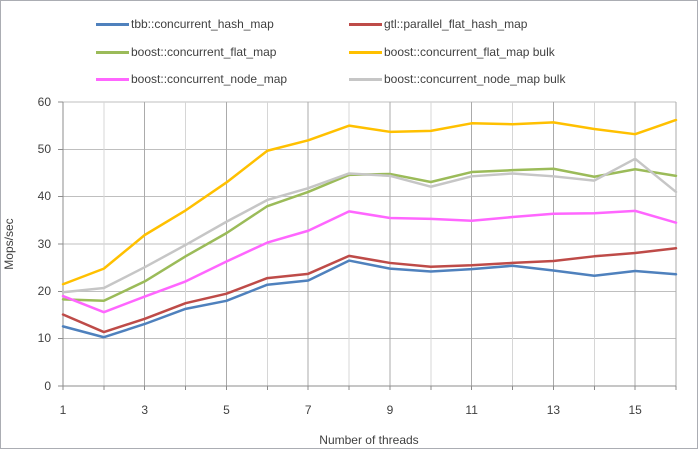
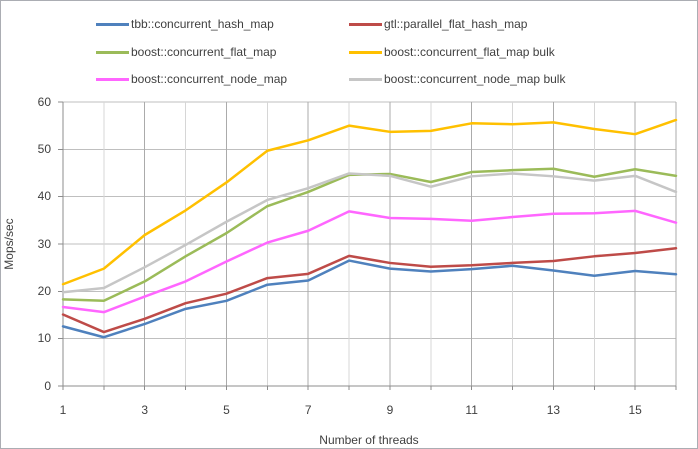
boost::concurrent_node_map/1: 19 -> 17
boost::concurrent_node_map bulk/15: 48 -> 44
